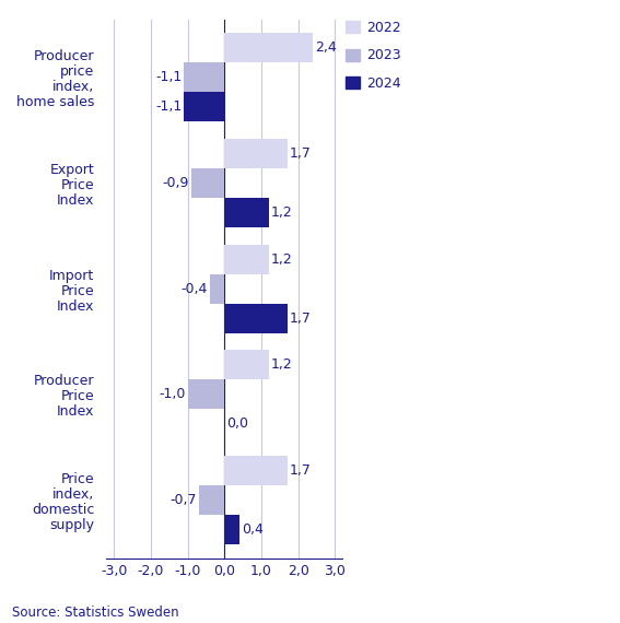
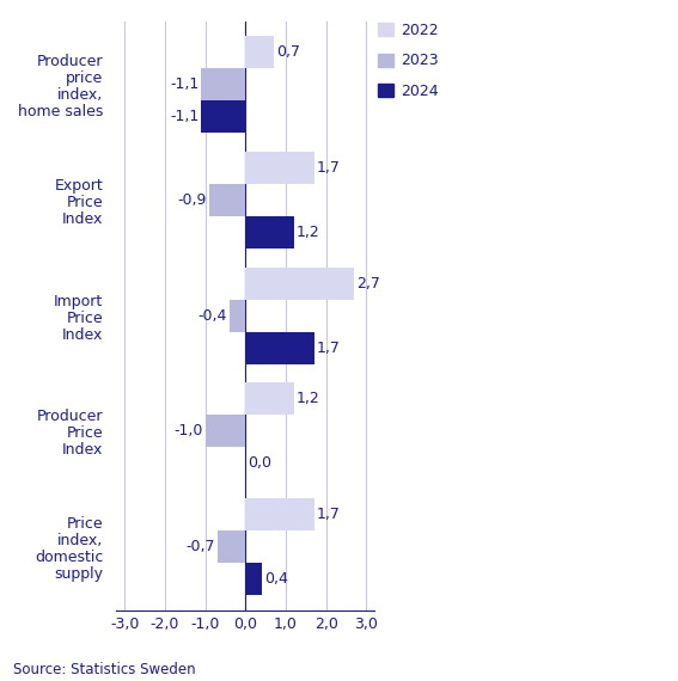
2022/Producer price index, home sales: 2,4 -> 0,7
2022/Import Price Index: 1,2 -> 2,7
